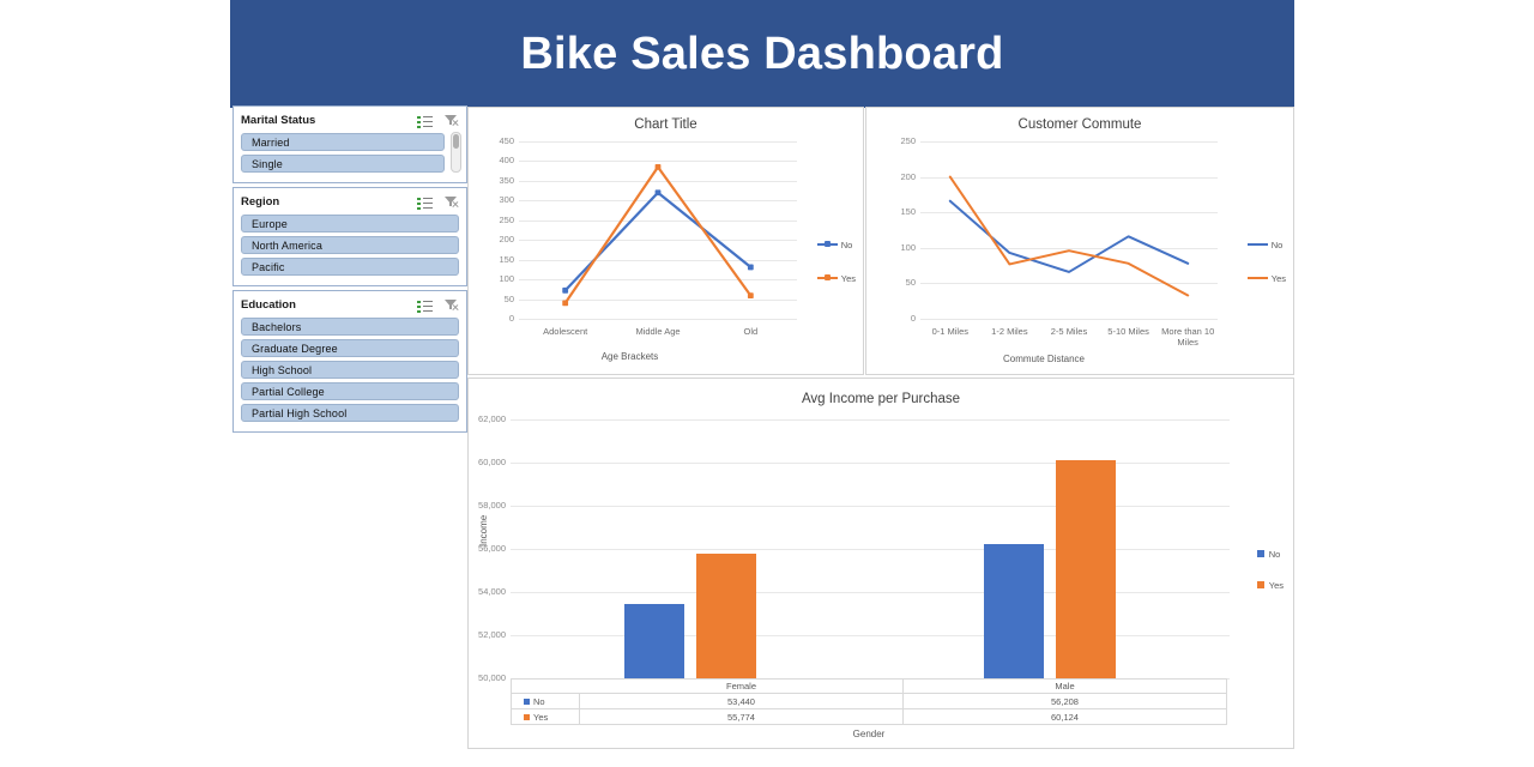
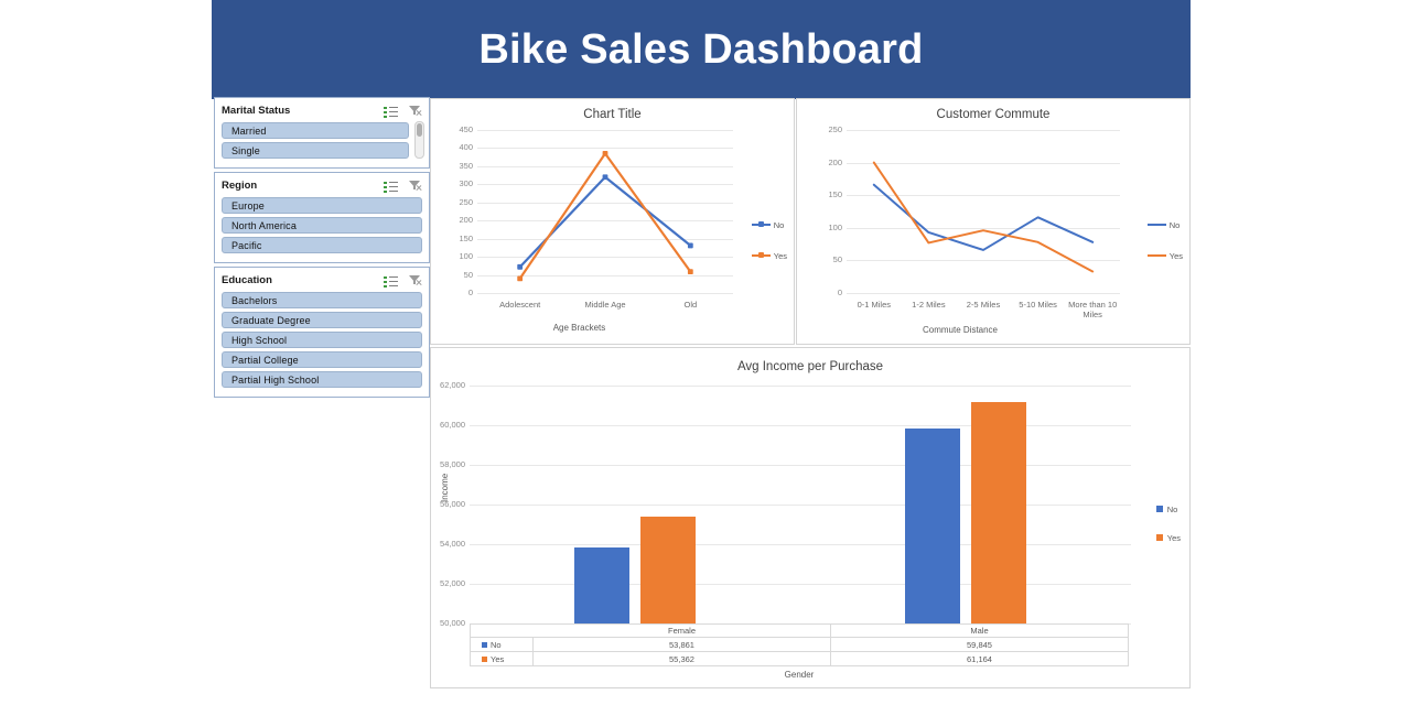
Avg Income per Purchase/No/Female: 53,440 -> 53,861
Avg Income per Purchase/Yes/Female: 55,774 -> 55,362
Avg Income per Purchase/No/Male: 56,208 -> 59,845
Avg Income per Purchase/Yes/Male: 60,124 -> 61,164
